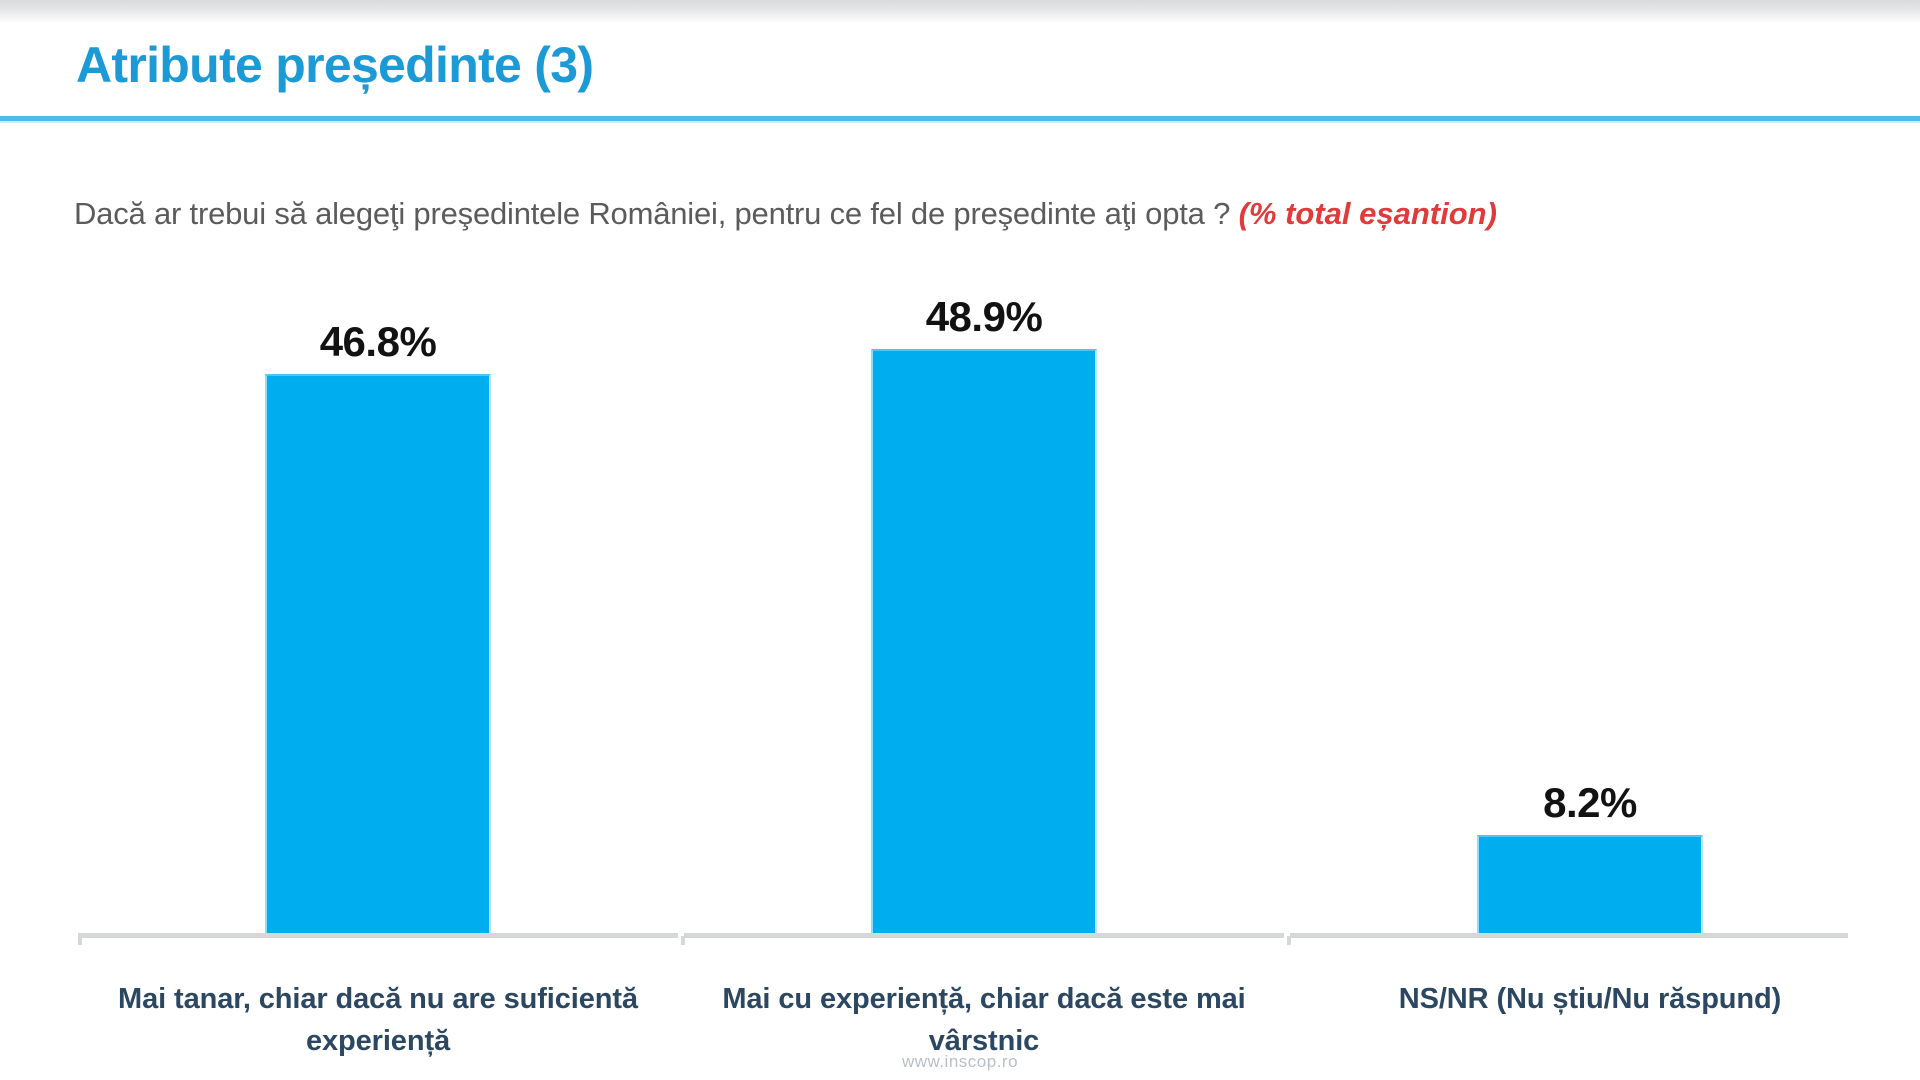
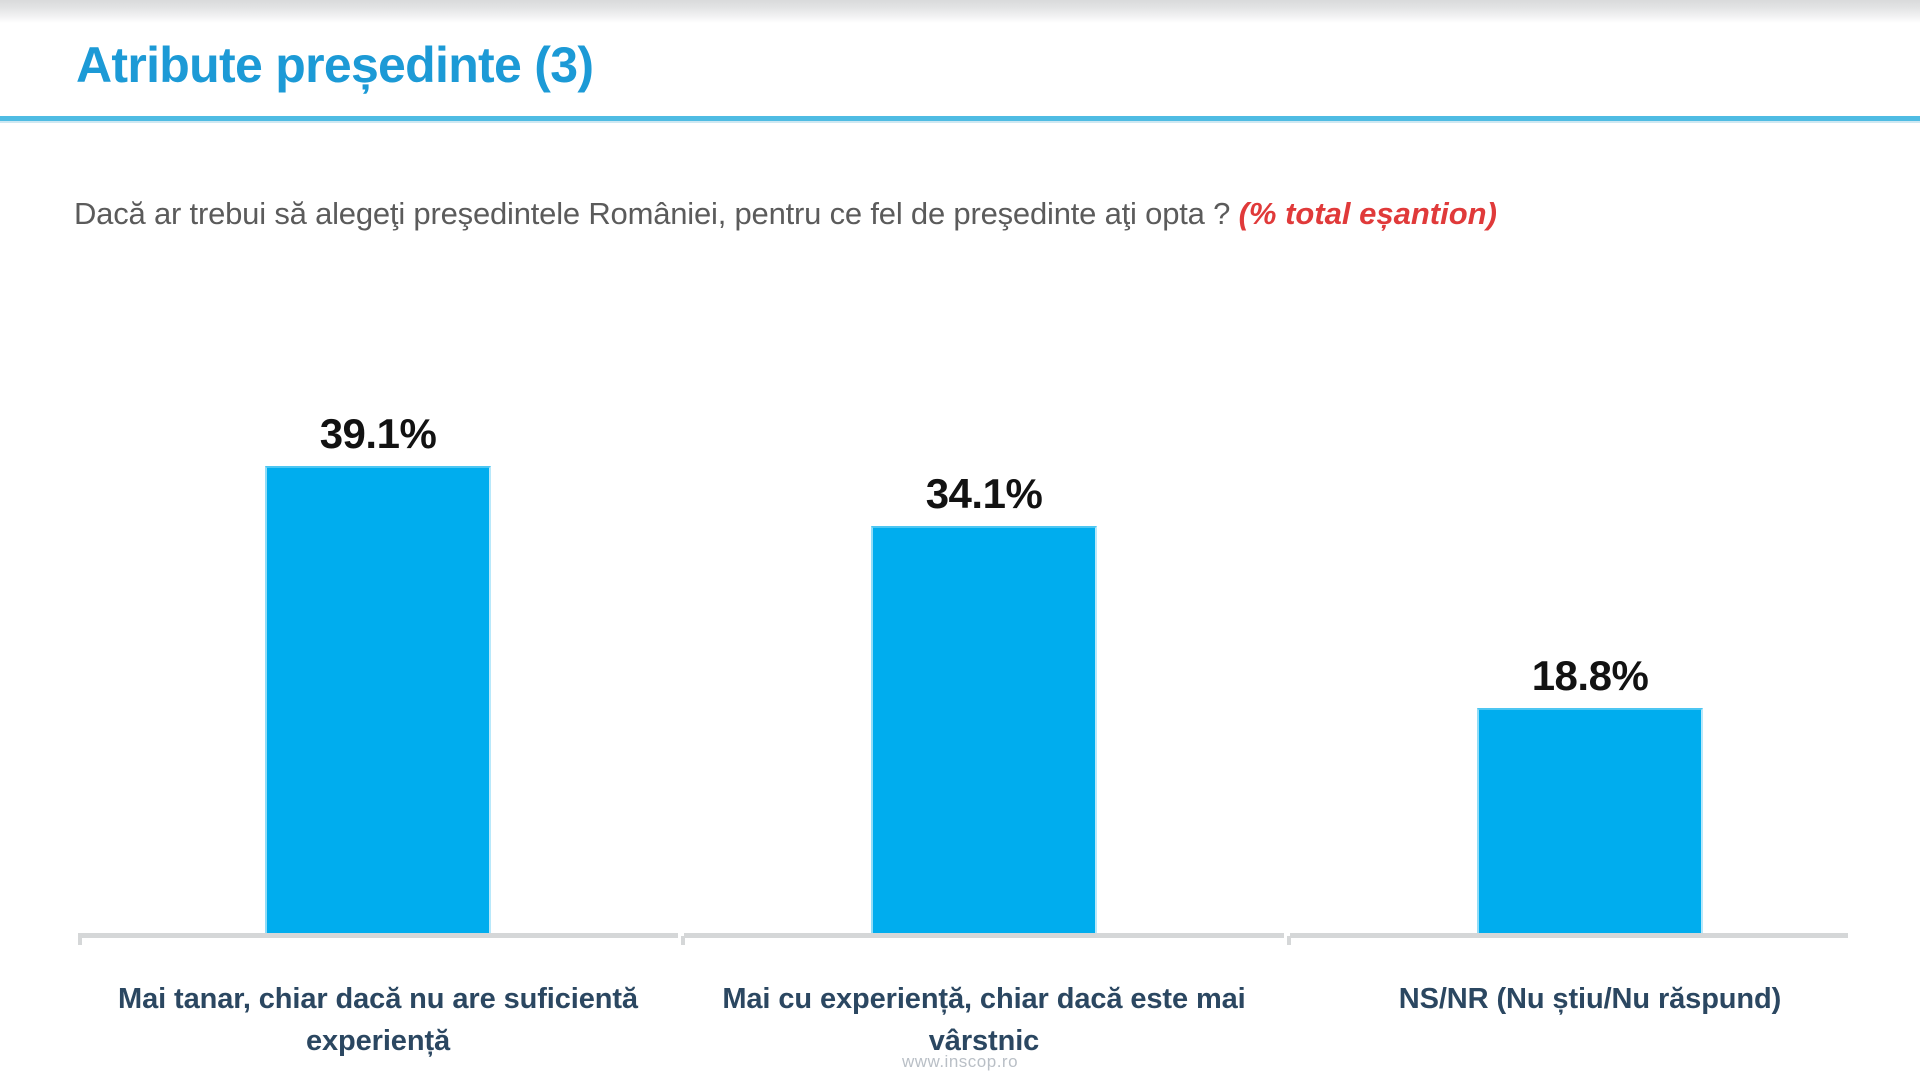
Mai tanar, chiar dacă nu are suficientă experiență: 46.8% -> 39.1%
Mai cu experiență, chiar dacă este mai vârstnic: 48.9% -> 34.1%
NS/NR (Nu știu/Nu răspund): 8.2% -> 18.8%
